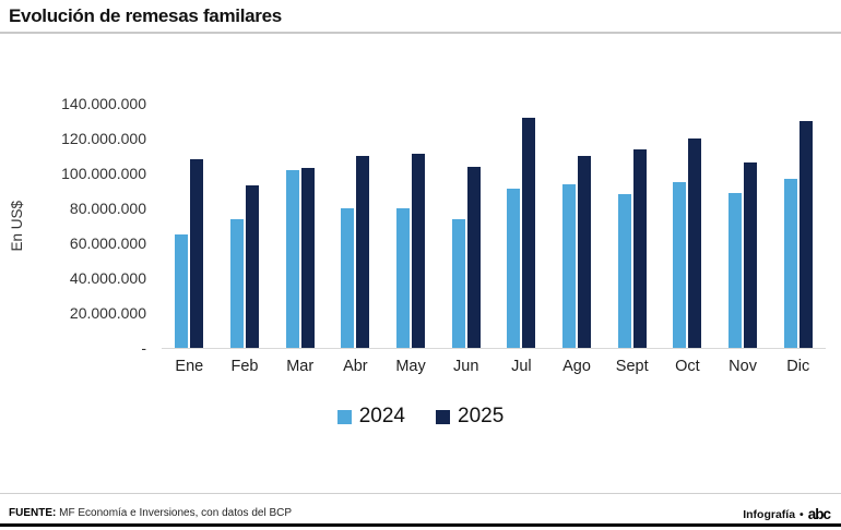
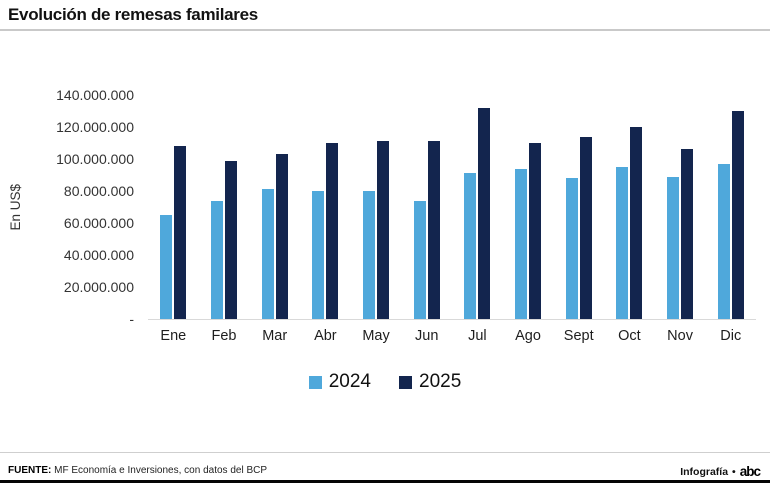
2025/Feb: 93000000 -> 99000000
2024/Mar: 102000000 -> 81000000
2025/Jun: 104000000 -> 111000000
